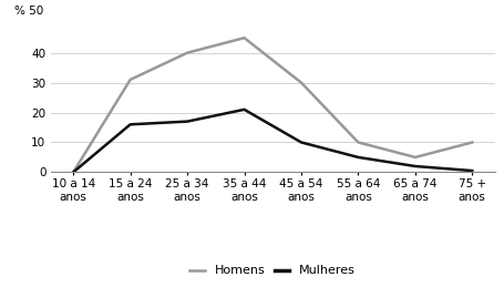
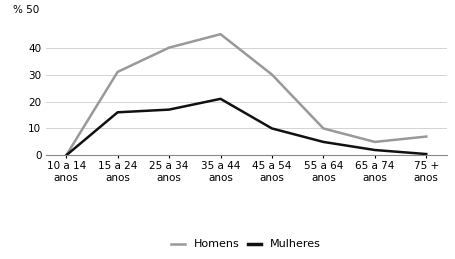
Homens/75 + anos: 10 -> 7
